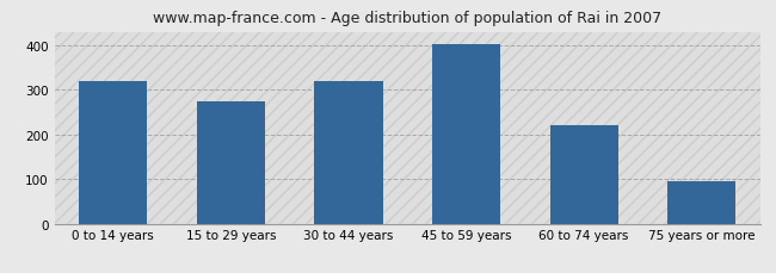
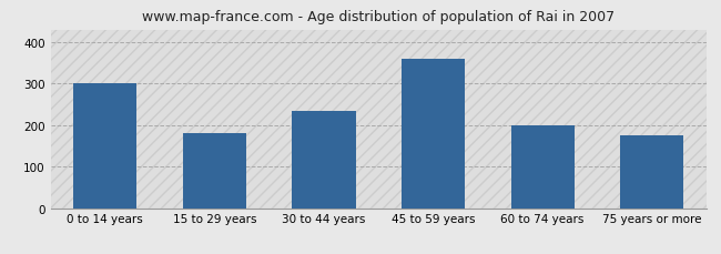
0 to 14 years: 320 -> 300
15 to 29 years: 273 -> 180
30 to 44 years: 320 -> 235
45 to 59 years: 401 -> 360
60 to 74 years: 220 -> 200
75 years or more: 95 -> 175
